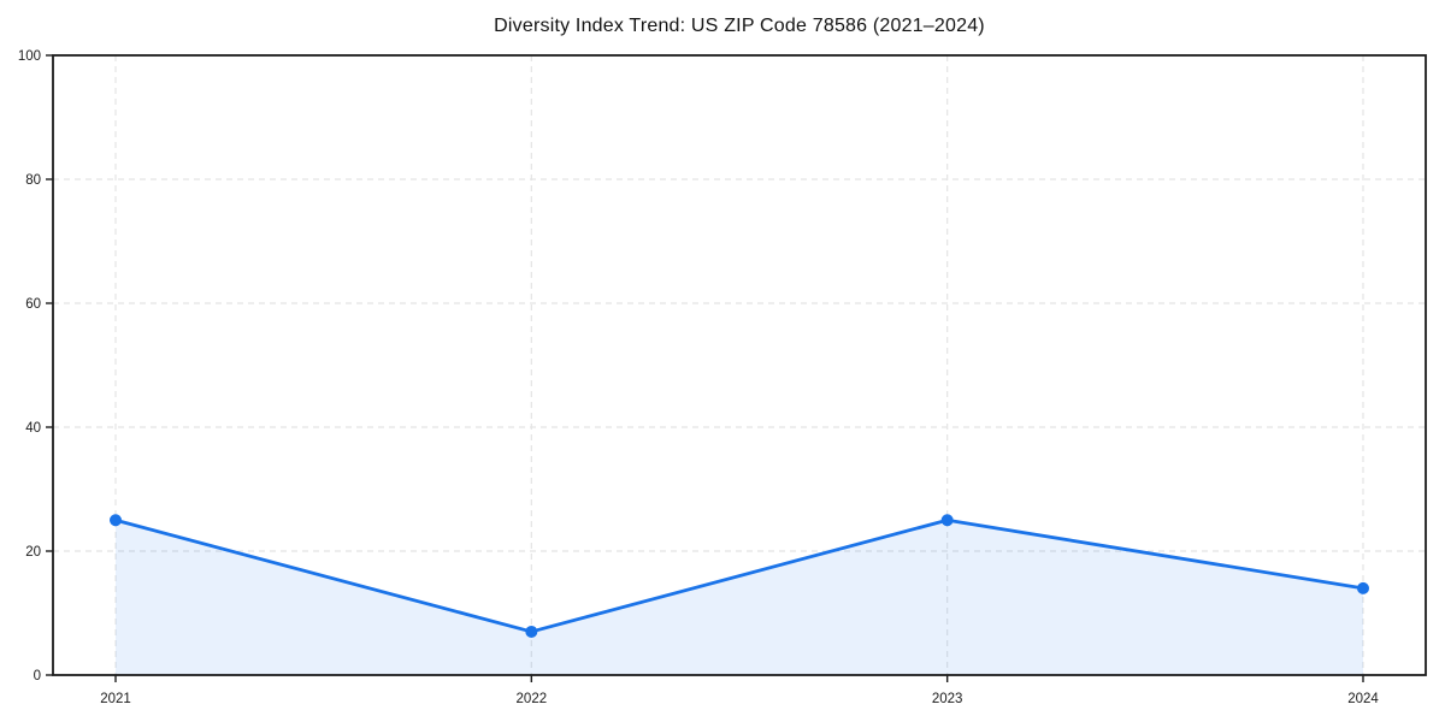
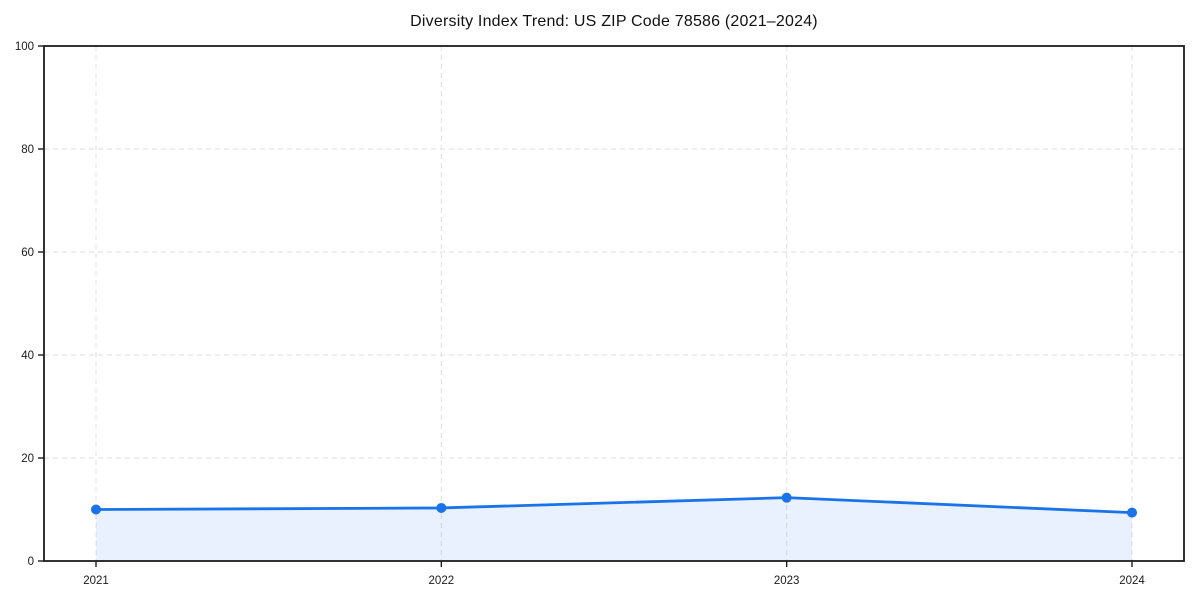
2021: 25 -> 10
2022: 7 -> 10
2023: 25 -> 12
2024: 14 -> 9
